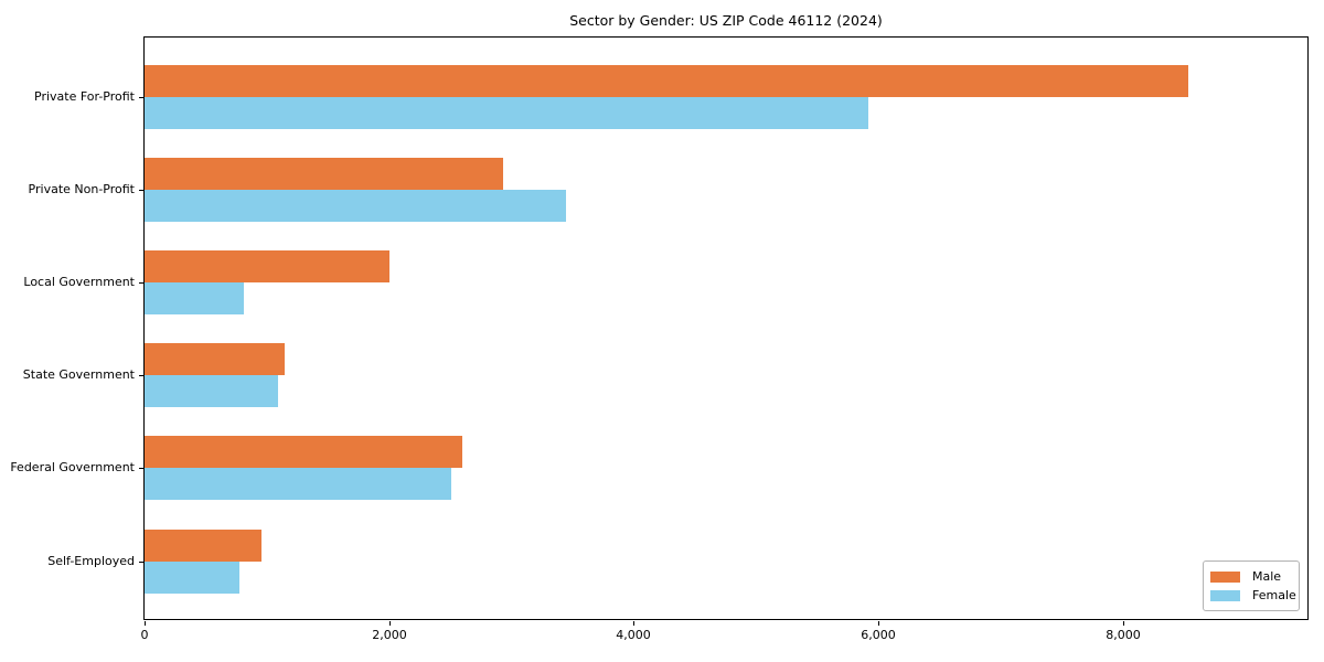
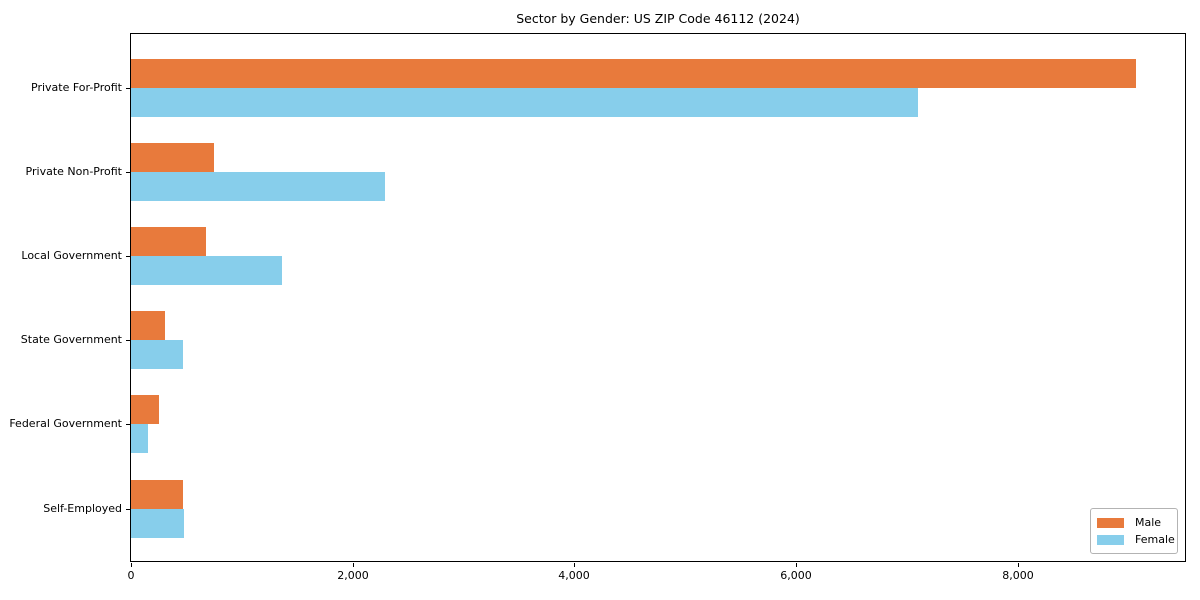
Male/Private For-Profit: 8540 -> 9070
Female/Private For-Profit: 5920 -> 7100
Male/Private Non-Profit: 2930 -> 750
Female/Private Non-Profit: 3450 -> 2290
Male/Local Government: 2000 -> 680
Female/Local Government: 810 -> 1360
Male/State Government: 1150 -> 310
Female/State Government: 1090 -> 470
Male/Federal Government: 2600 -> 260
Female/Federal Government: 2510 -> 150
Male/Self-Employed: 960 -> 470
Female/Self-Employed: 780 -> 480
